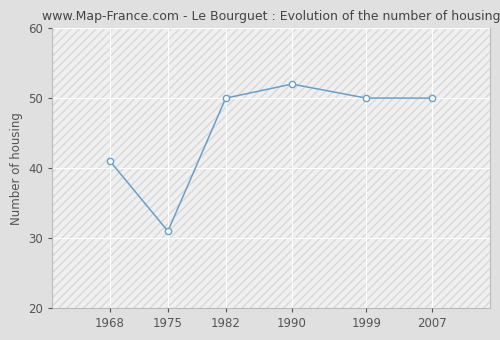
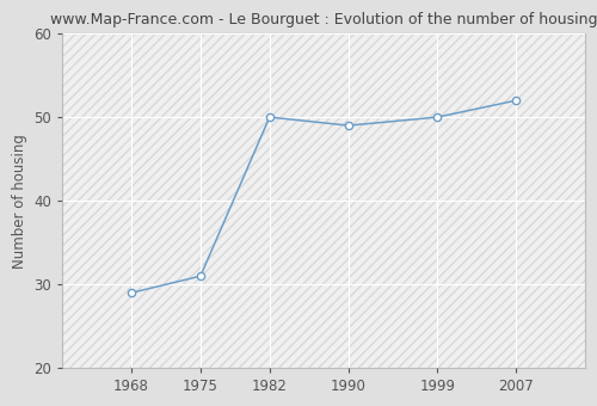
1968: 41 -> 29
1990: 52 -> 49
2007: 50 -> 52
